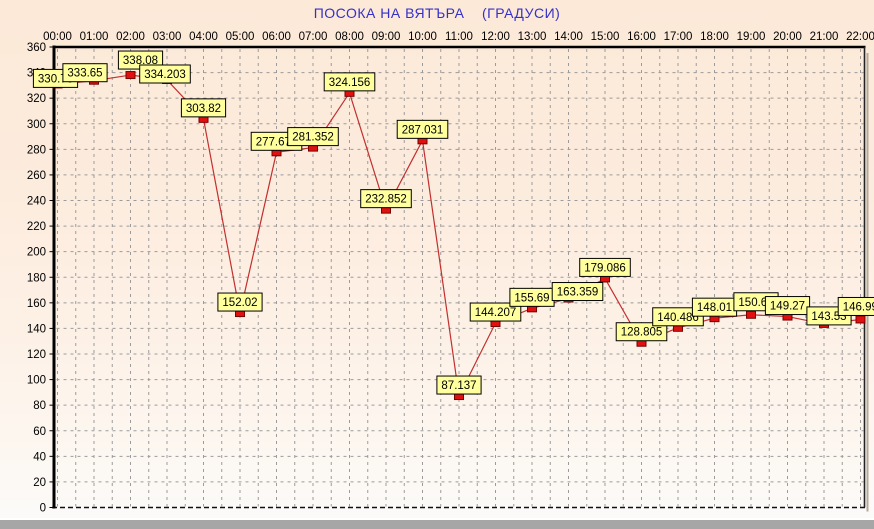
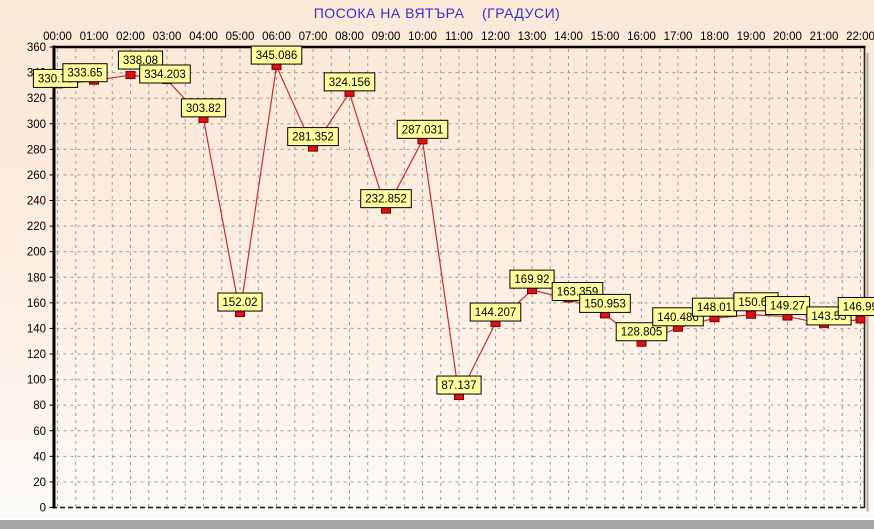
06:00: 277.676 -> 345.086
13:00: 155.69 -> 169.92
15:00: 179.086 -> 150.953
